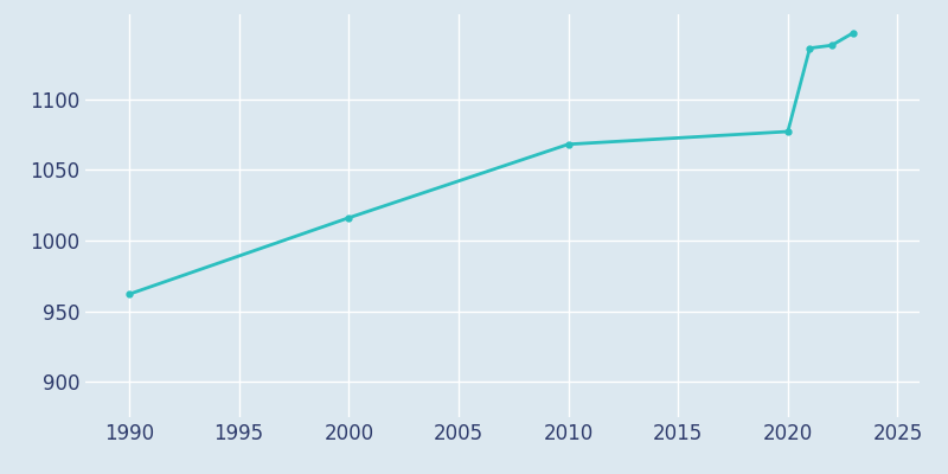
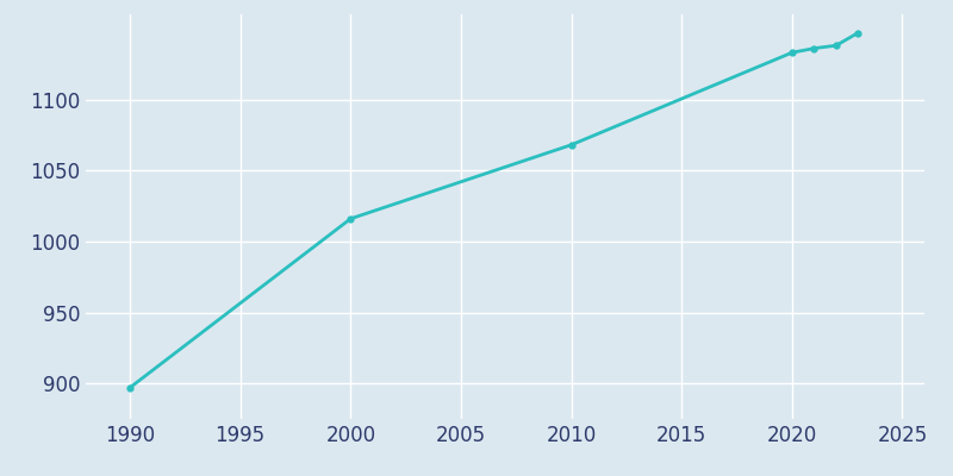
1990: 962 -> 897
2020: 1077 -> 1133
